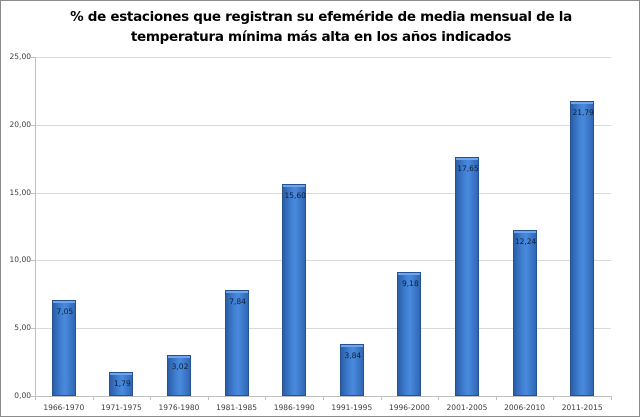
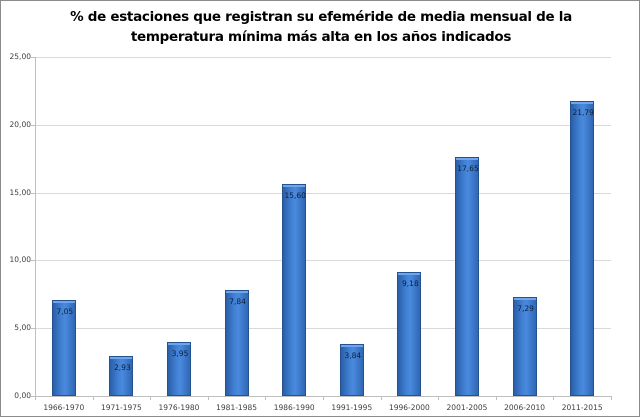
1971-1975: 1,79 -> 2,93
1976-1980: 3,02 -> 3,95
2006-2010: 12,24 -> 7,29
